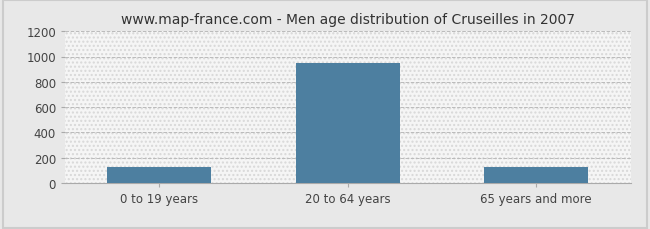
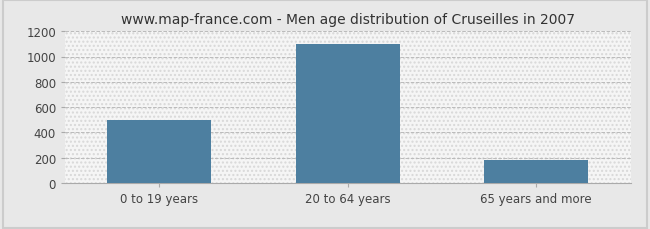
0 to 19 years: 130 -> 500
20 to 64 years: 950 -> 1100
65 years and more: 130 -> 180
